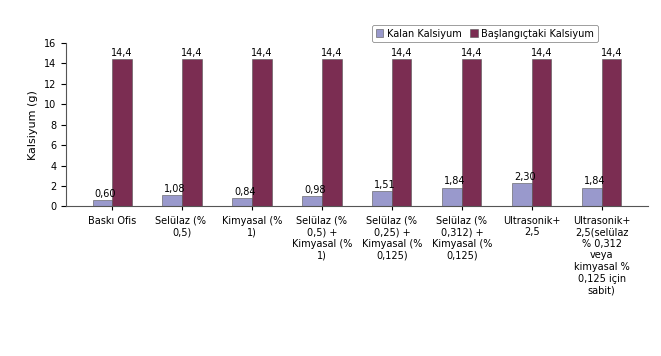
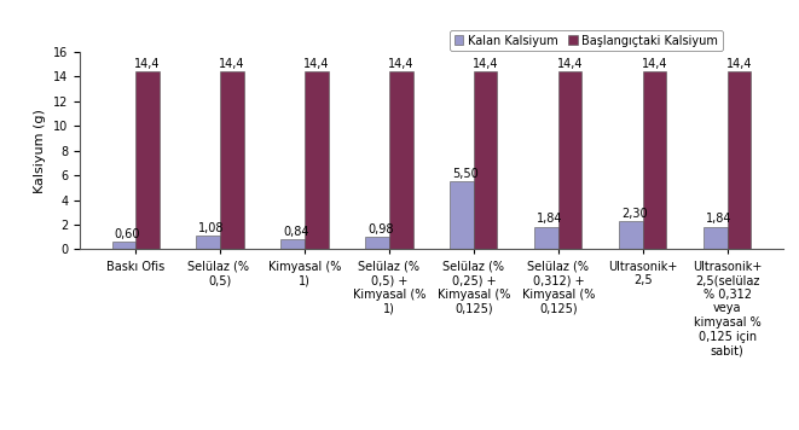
Kalan Kalsiyum/Selülaz (% 0,25) + Kimyasal (% 0,125): 1,51 -> 5,50
